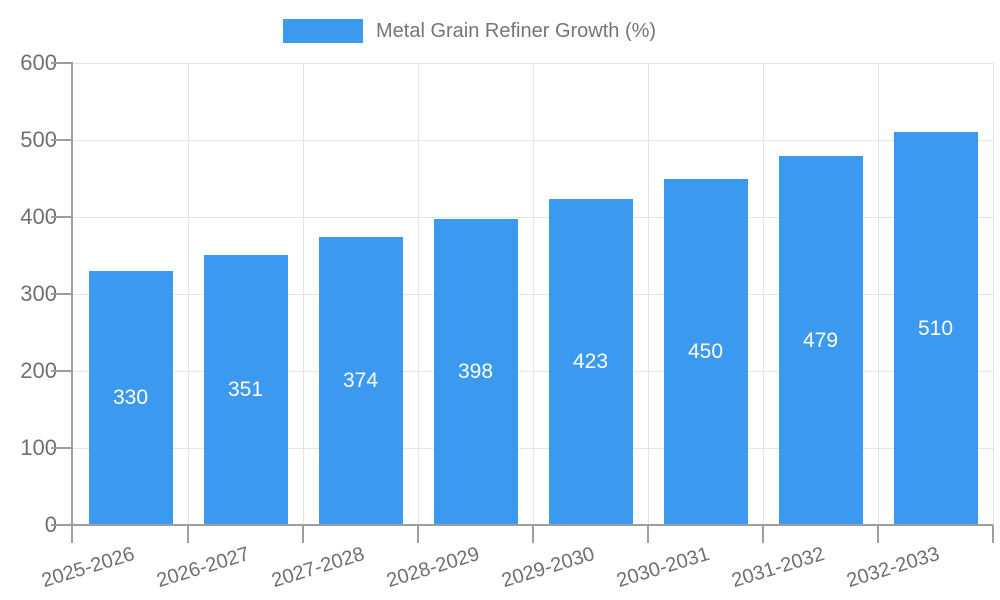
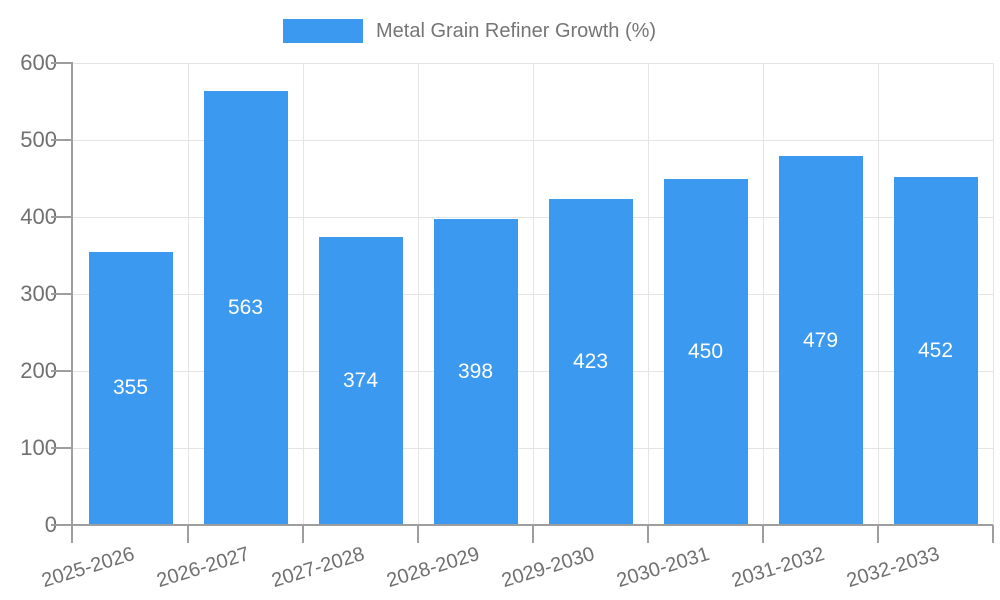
2025-2026: 330 -> 355
2026-2027: 351 -> 563
2032-2033: 510 -> 452
